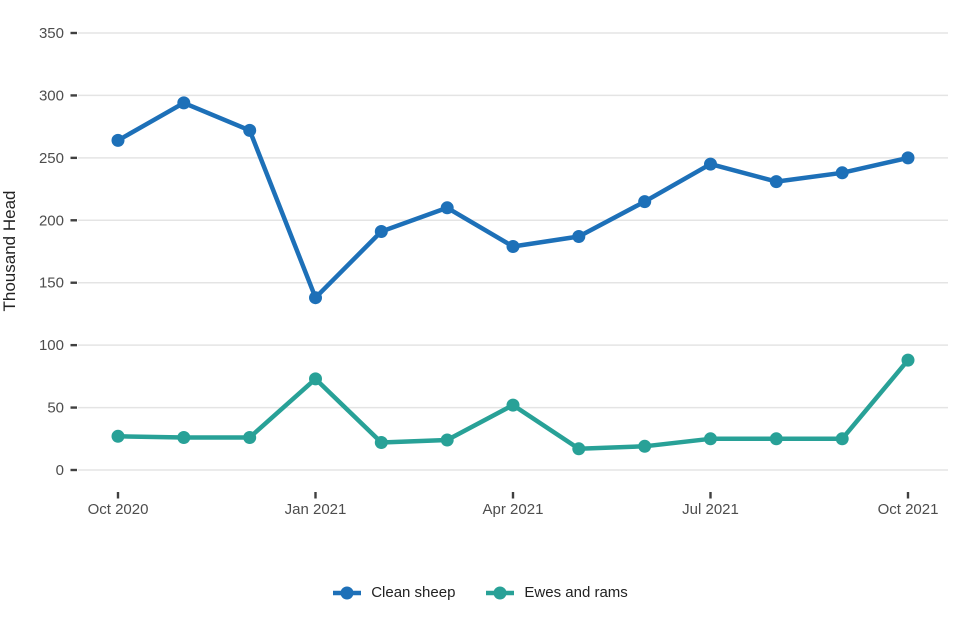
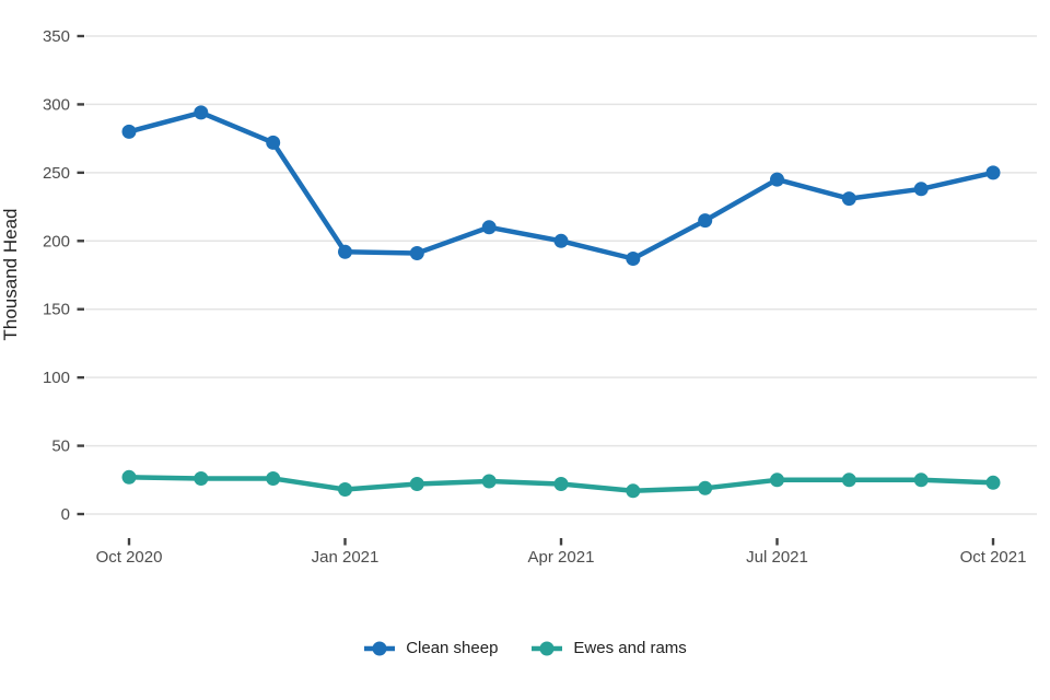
Clean sheep/Oct 2020: 264 -> 280
Clean sheep/Jan 2021: 138 -> 192
Ewes and rams/Jan 2021: 73 -> 18
Clean sheep/Apr 2021: 179 -> 200
Ewes and rams/Apr 2021: 52 -> 22
Ewes and rams/Oct 2021: 88 -> 23
